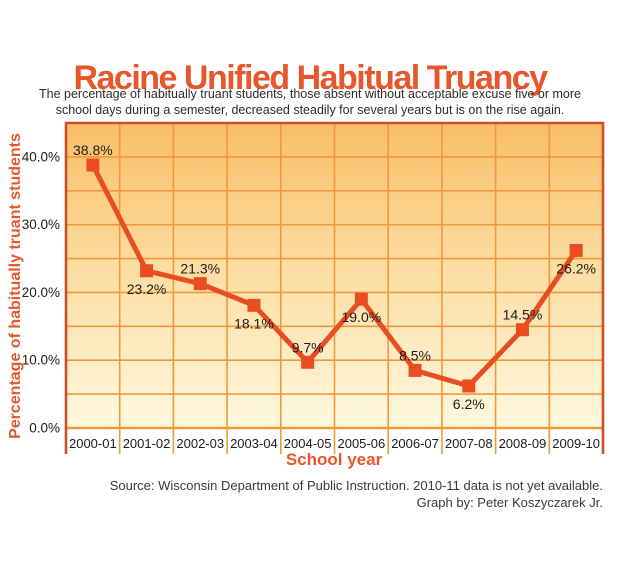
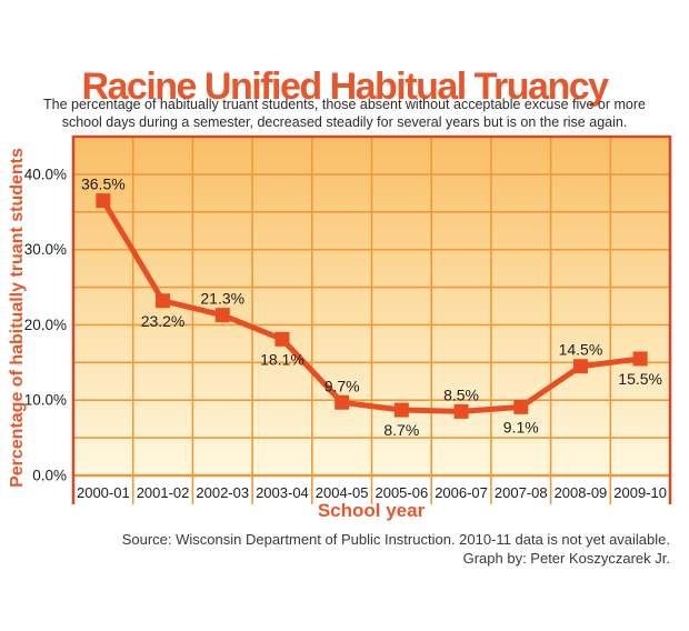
2000-01: 38.8% -> 36.5%
2005-06: 19.0% -> 8.7%
2007-08: 6.2% -> 9.1%
2009-10: 26.2% -> 15.5%
